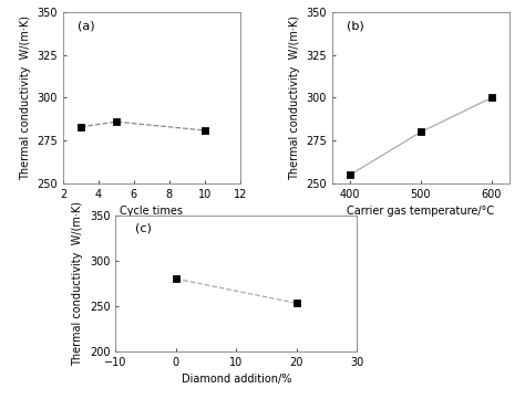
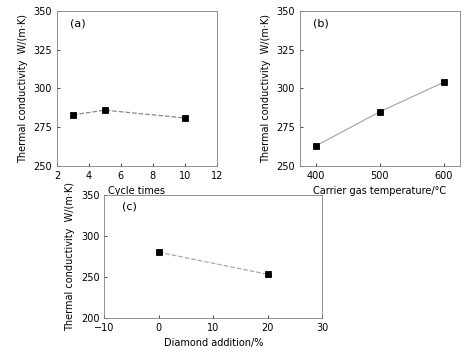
400: 255 -> 263
500: 280 -> 285
600: 300 -> 304
